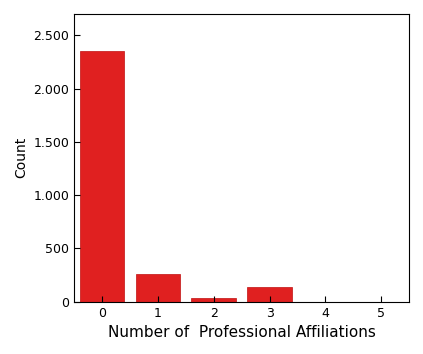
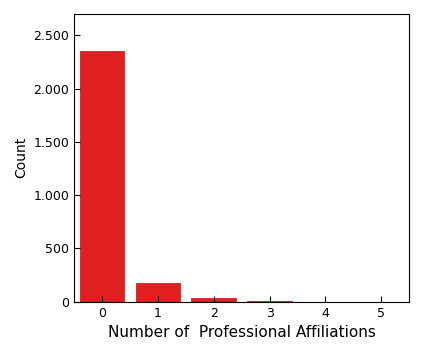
1: 260 -> 180
3: 140 -> 10
